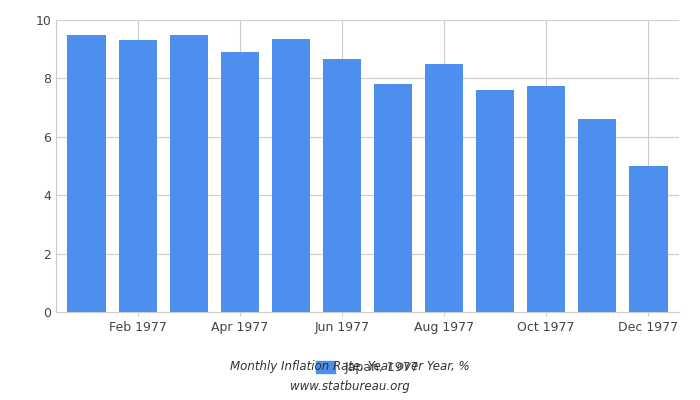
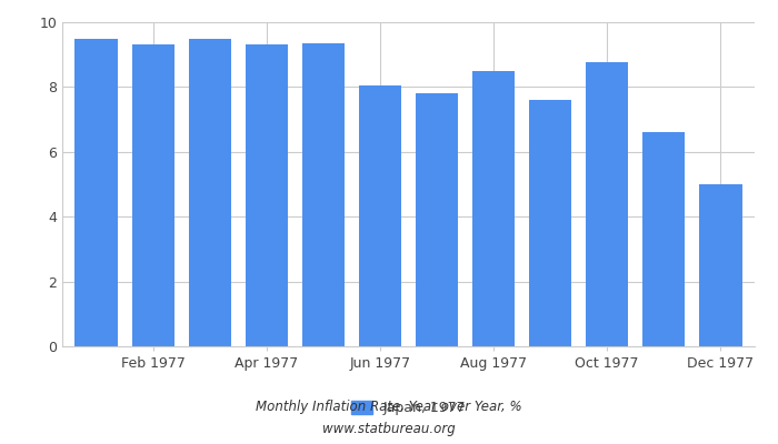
Apr 1977: 8.90 -> 9.30
Jun 1977: 8.65 -> 8.05
Oct 1977: 7.75 -> 8.75
